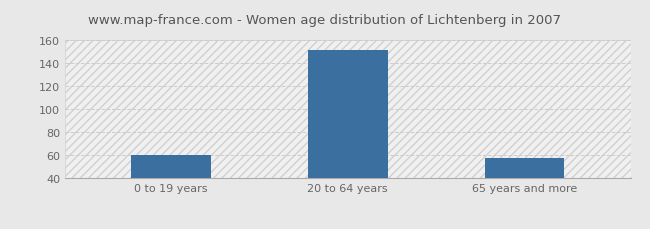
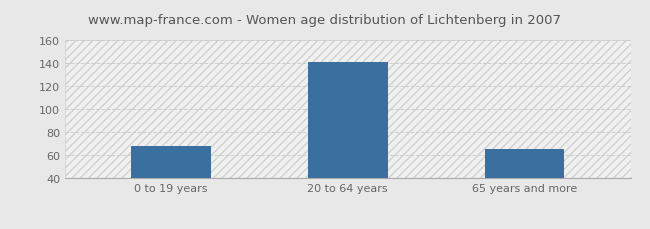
0 to 19 years: 60 -> 68
20 to 64 years: 152 -> 141
65 years and more: 58 -> 66
